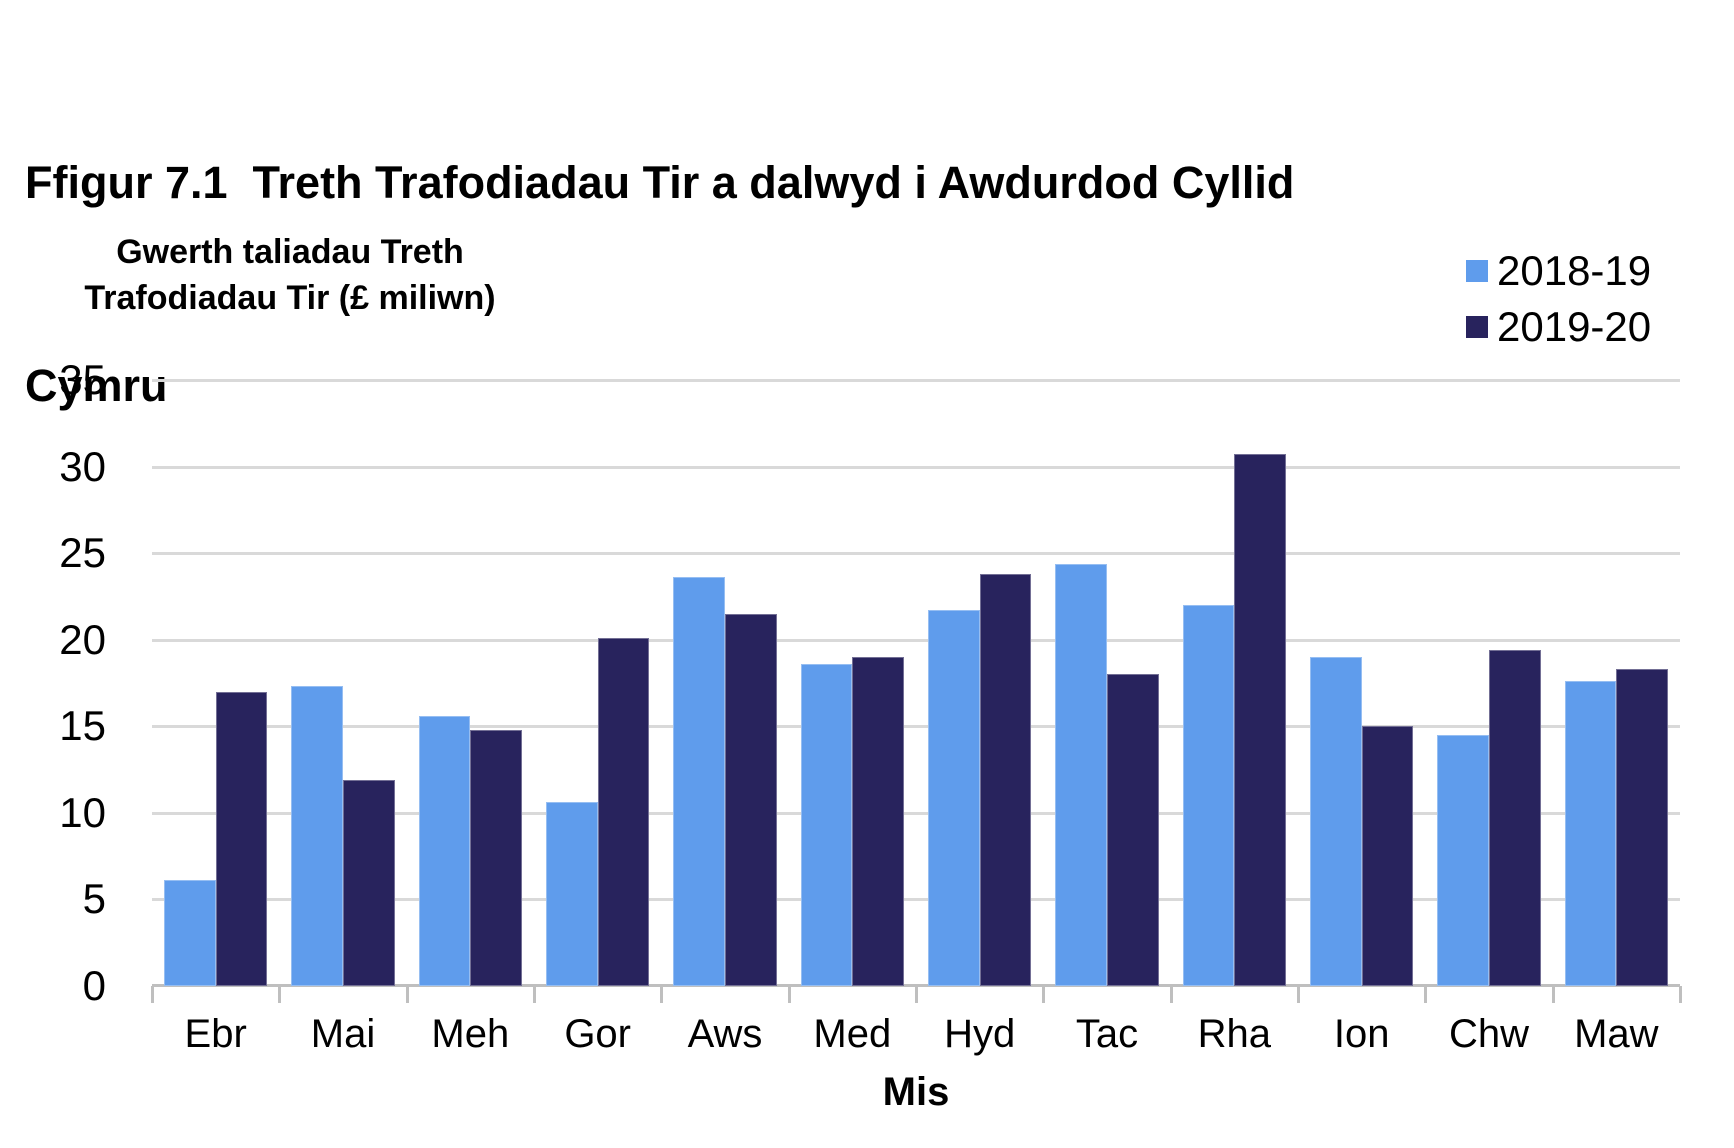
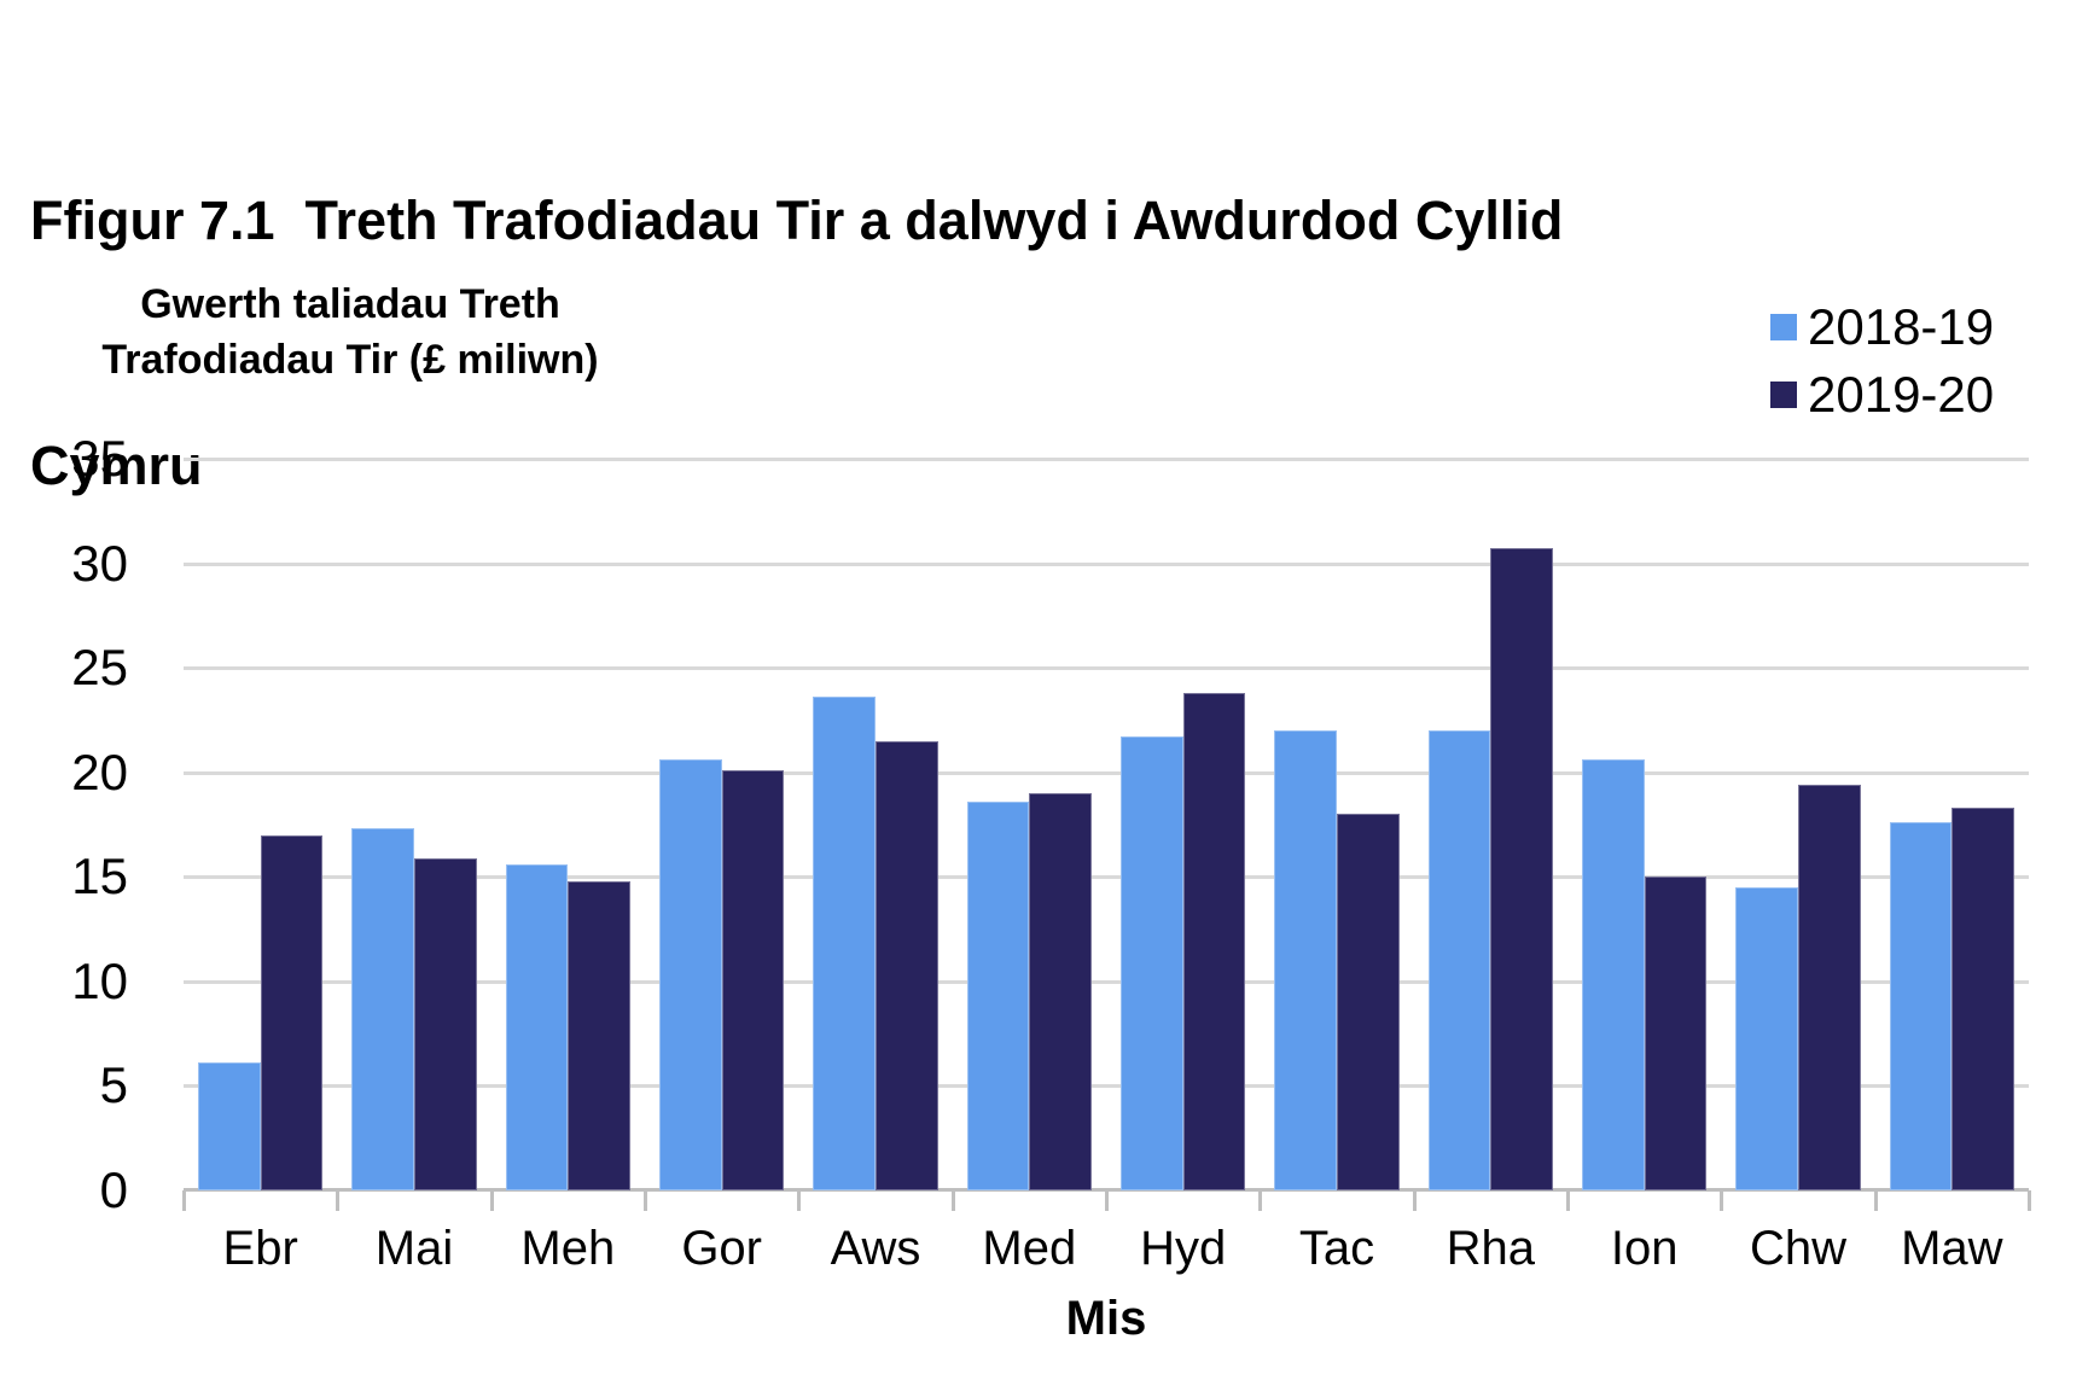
2019-20/Mai: 11.9 -> 15.9
2018-19/Gor: 10.6 -> 20.6
2018-19/Tac: 24.4 -> 22.0
2018-19/Ion: 19.0 -> 20.6
